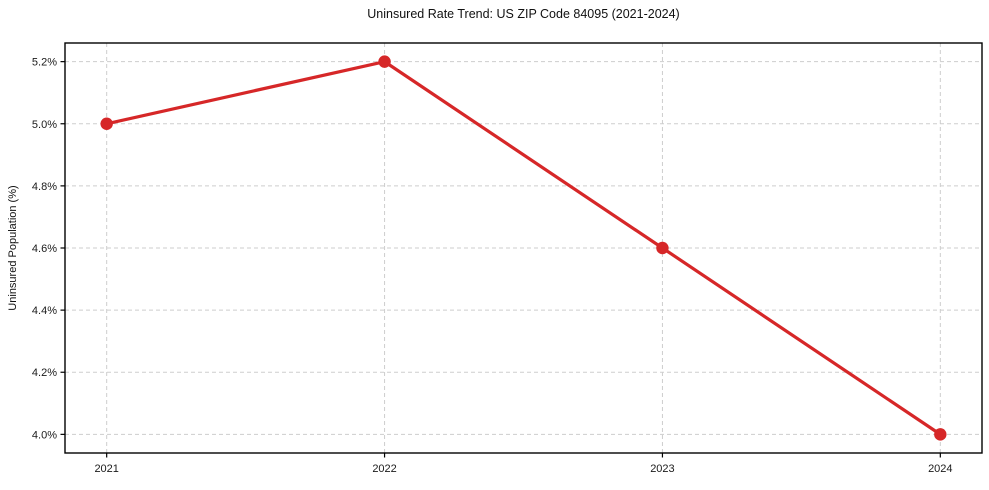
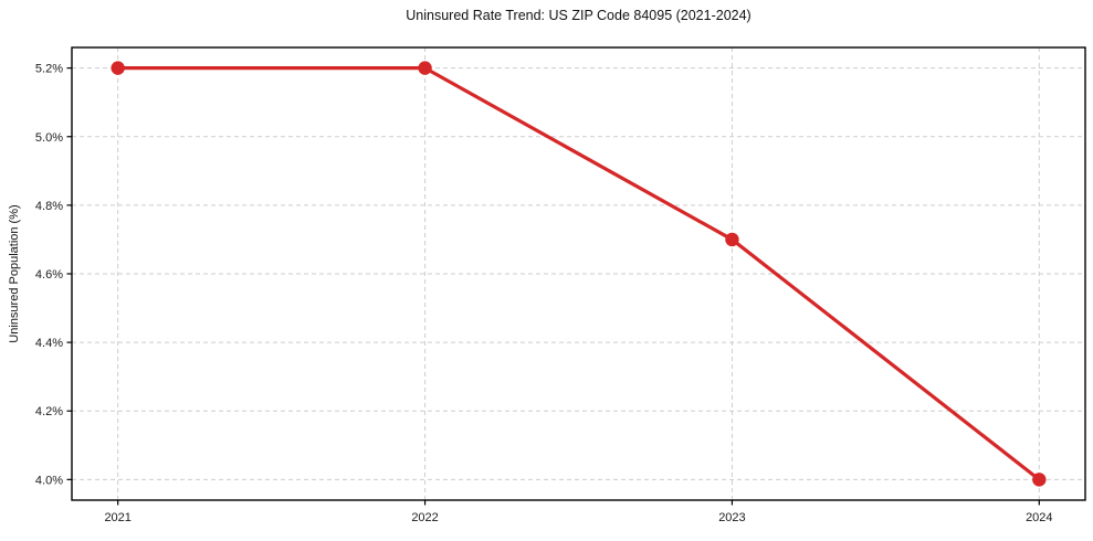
2021: 5.0% -> 5.2%
2023: 4.6% -> 4.7%
